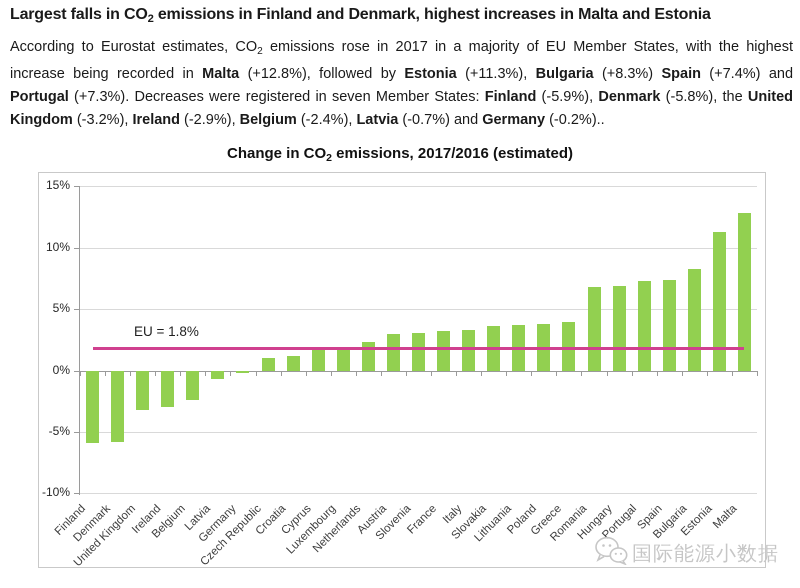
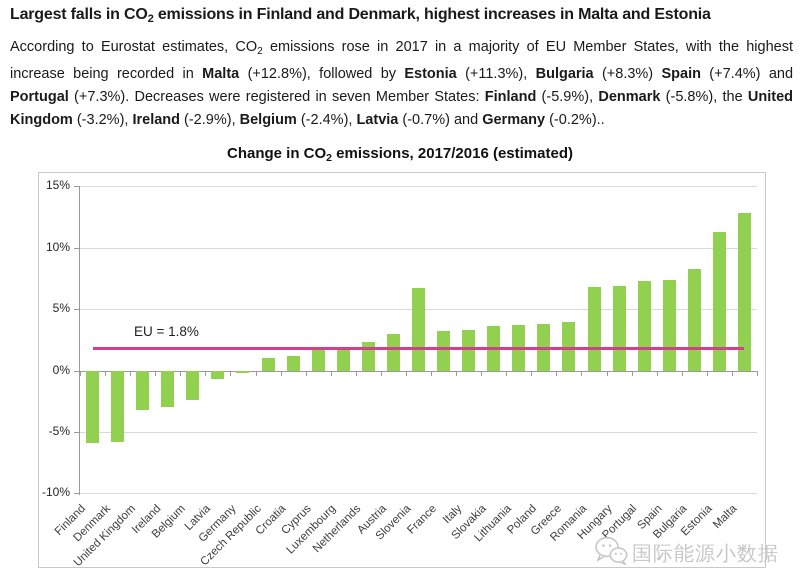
Slovenia: 3.1% -> 6.7%
